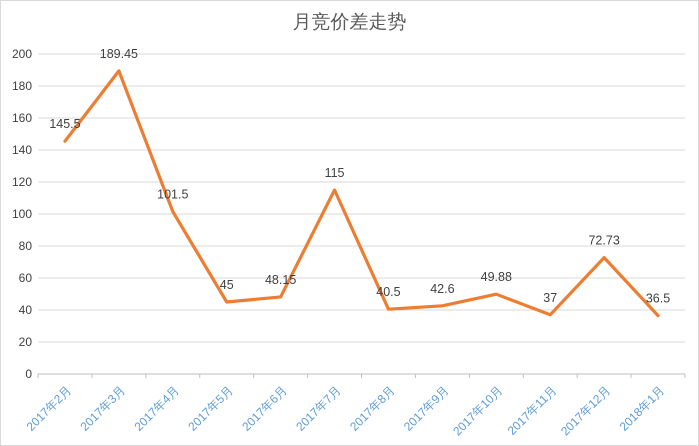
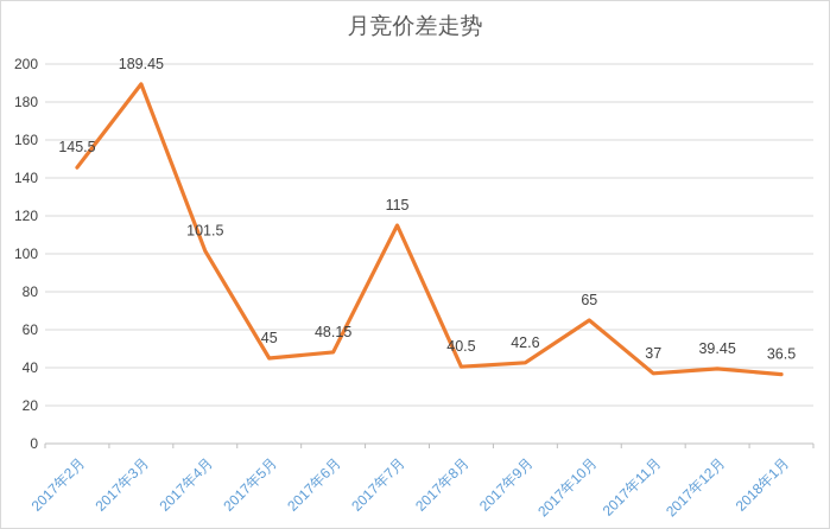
2017年10月: 49.88 -> 65
2017年12月: 72.73 -> 39.45
